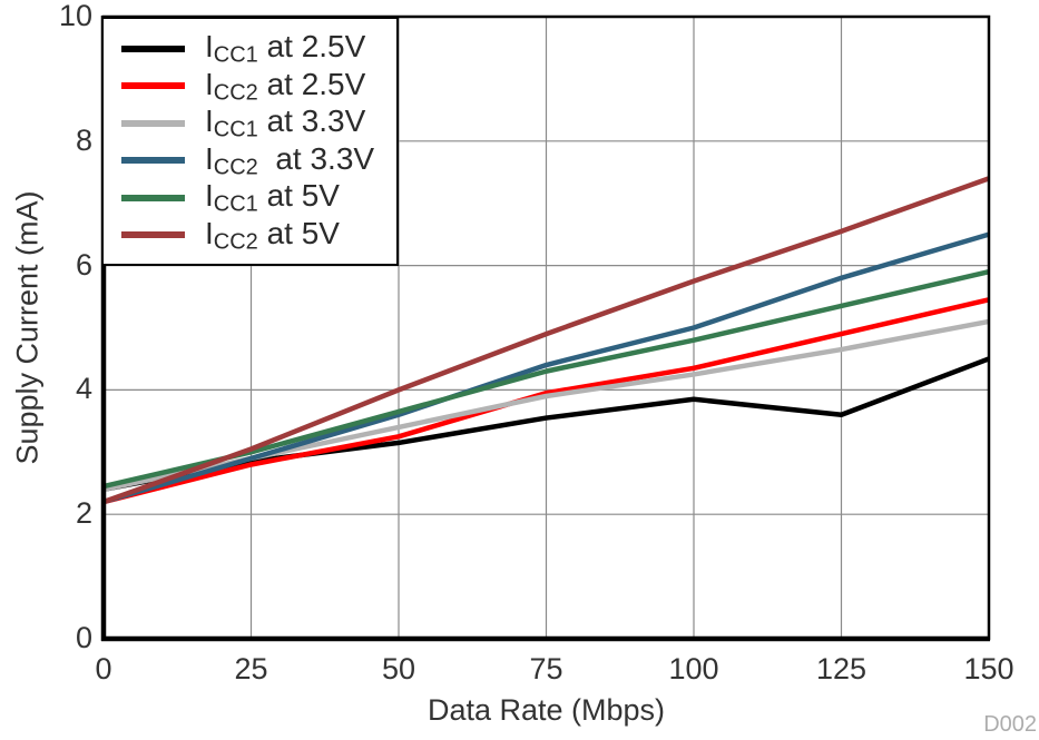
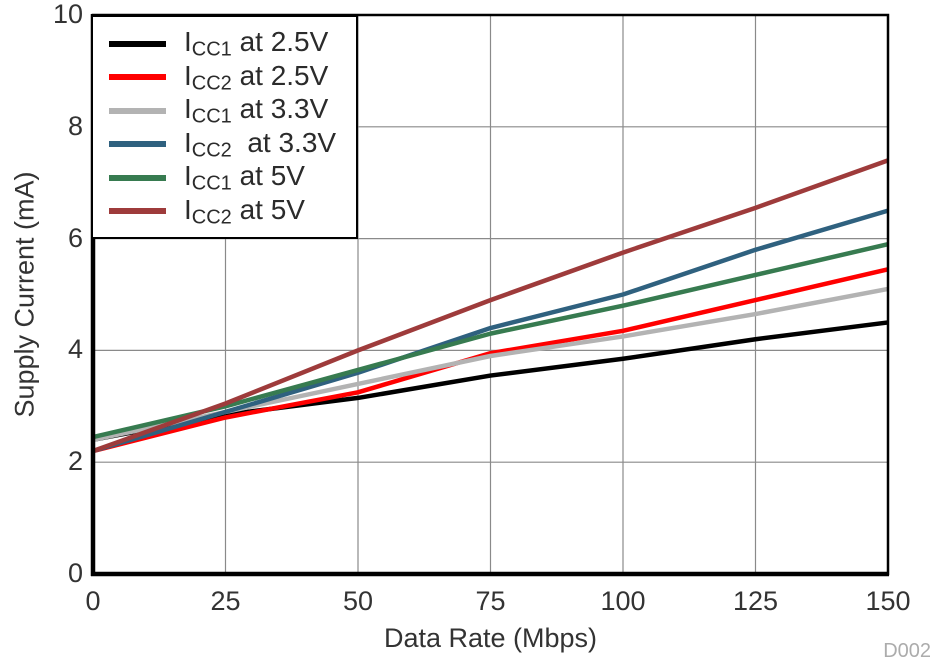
ICC1 at 2.5V/125: 3.6 -> 4.2
